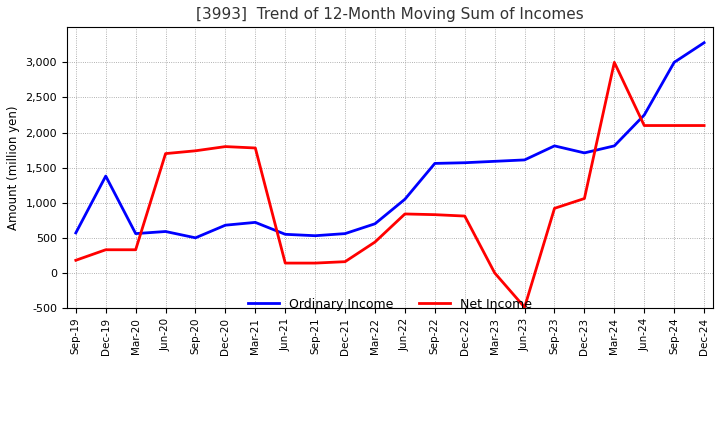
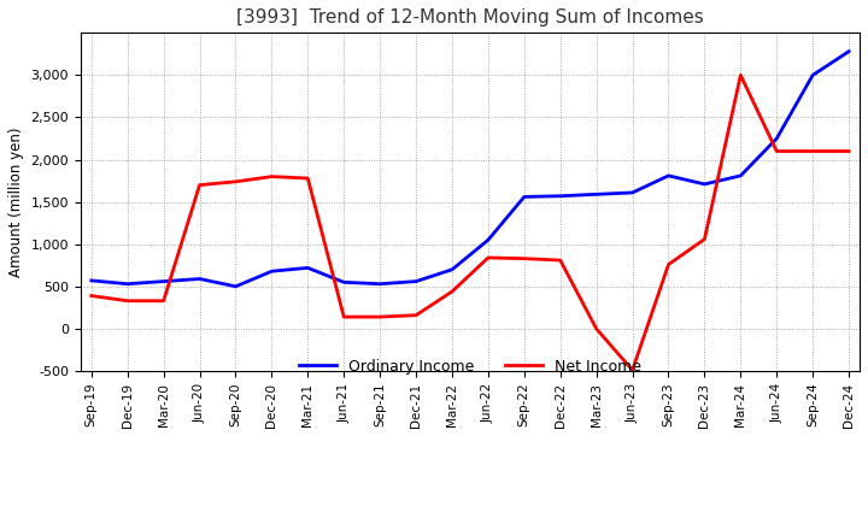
Net Income/Sep-19: 180 -> 390
Ordinary Income/Dec-19: 1,380 -> 530
Net Income/Sep-23: 920 -> 760
